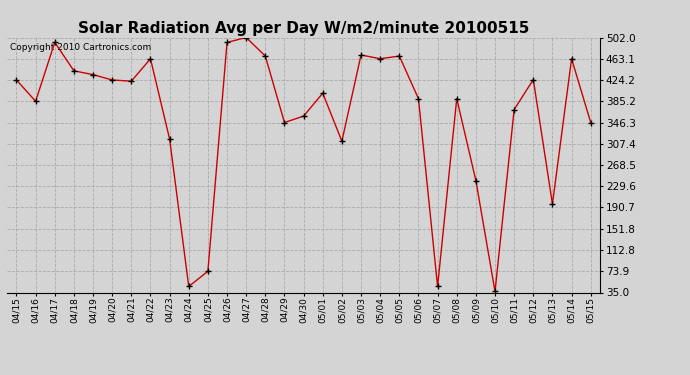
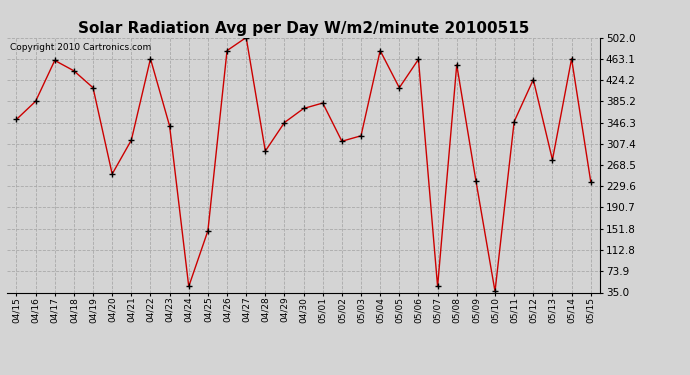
04/15: 424 -> 352
04/17: 493 -> 460
04/19: 434 -> 410
04/20: 424 -> 252
04/21: 422 -> 314
04/23: 316 -> 340
04/25: 74 -> 148
04/26: 493 -> 478
04/28: 468 -> 294
04/30: 358 -> 372
05/01: 400 -> 382
05/03: 470 -> 322
05/04: 463 -> 478
05/05: 468 -> 410
05/06: 390 -> 462
05/08: 390 -> 452
05/11: 370 -> 348
05/13: 197 -> 278
05/15: 346 -> 238
